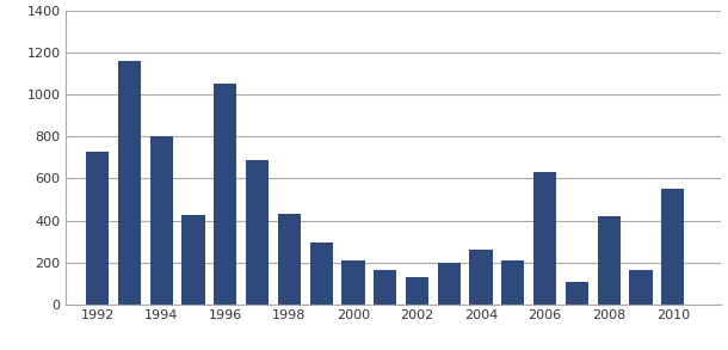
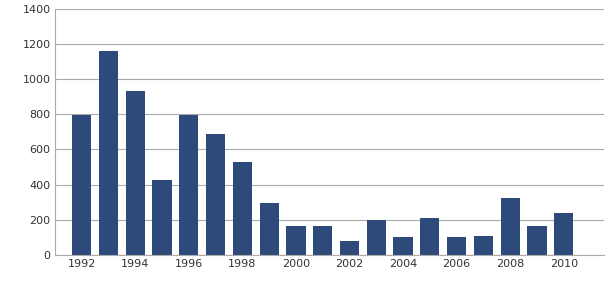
1992: 730 -> 800
1994: 800 -> 930
1996: 1050 -> 800
1998: 430 -> 530
2000: 210 -> 160
2002: 130 -> 80
2004: 260 -> 100
2006: 630 -> 100
2008: 420 -> 320
2010: 550 -> 240
